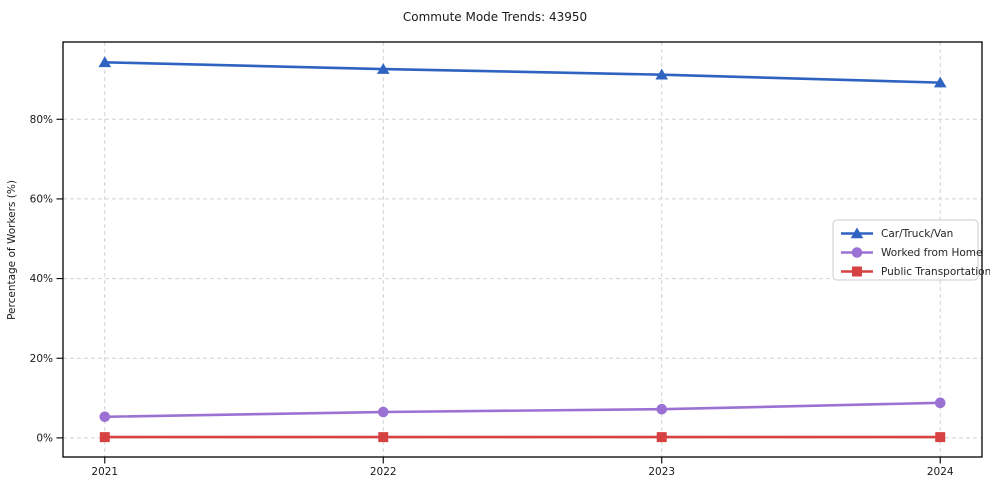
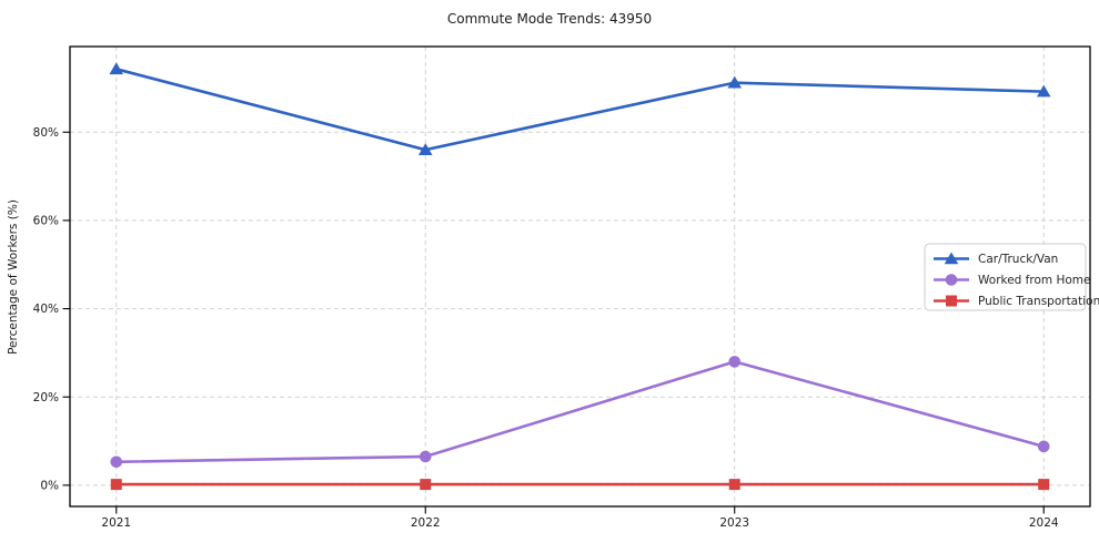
Car/Truck/Van/2022: 93% -> 76%
Worked from Home/2023: 7% -> 28%
